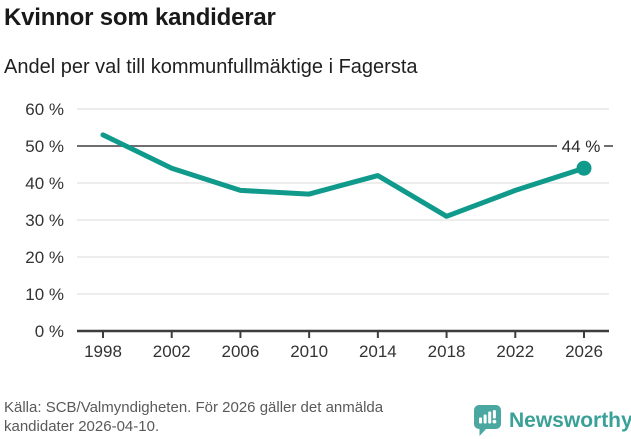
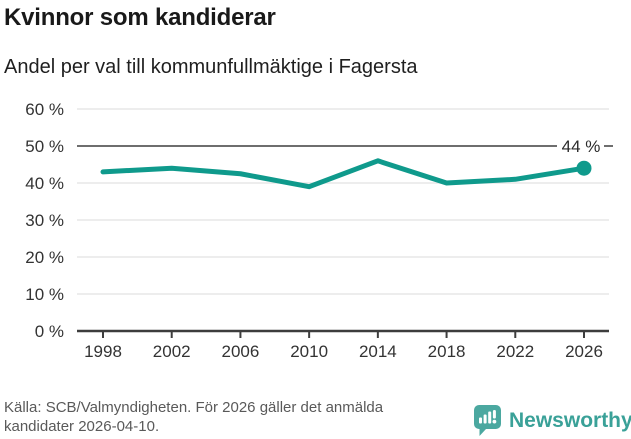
1998: 53% -> 43%
2006: 38% -> 42%
2010: 37% -> 39%
2014: 42% -> 46%
2018: 31% -> 40%
2022: 38% -> 41%
